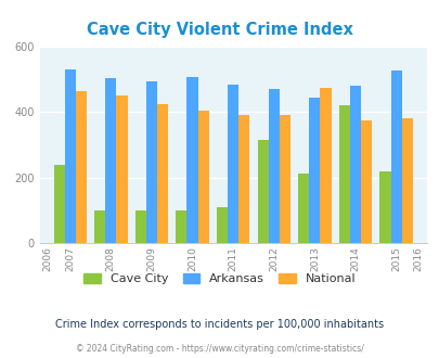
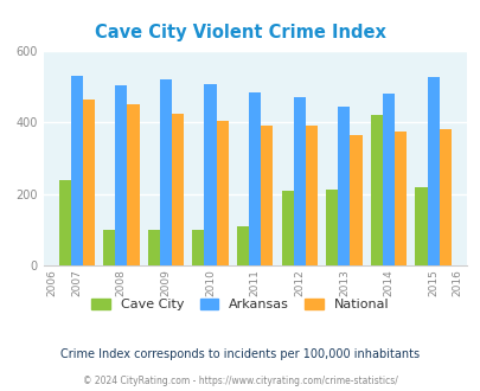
Arkansas/2009: 495 -> 520
Cave City/2012: 315 -> 210
National/2013: 475 -> 365
